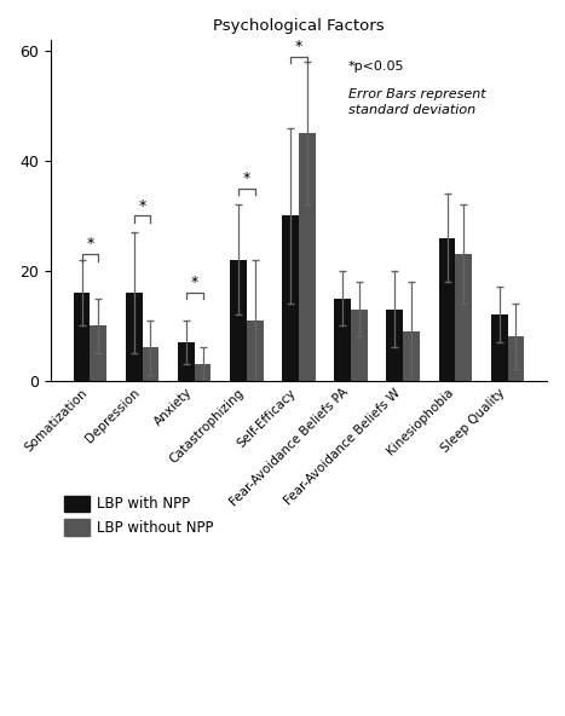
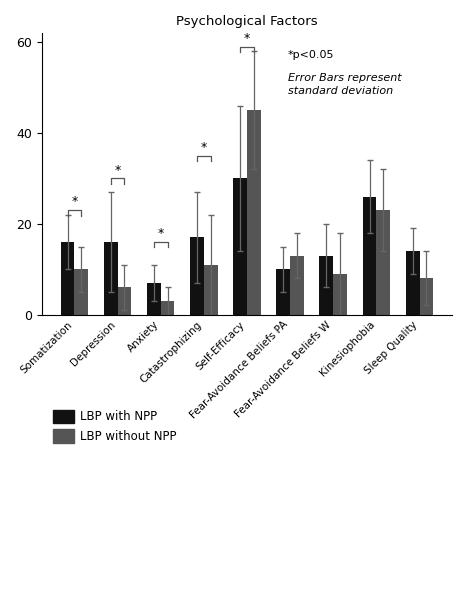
LBP with NPP/Catastrophizing: 22 -> 17
LBP with NPP/Fear-Avoidance Beliefs PA: 15 -> 10
LBP with NPP/Sleep Quality: 12 -> 14
